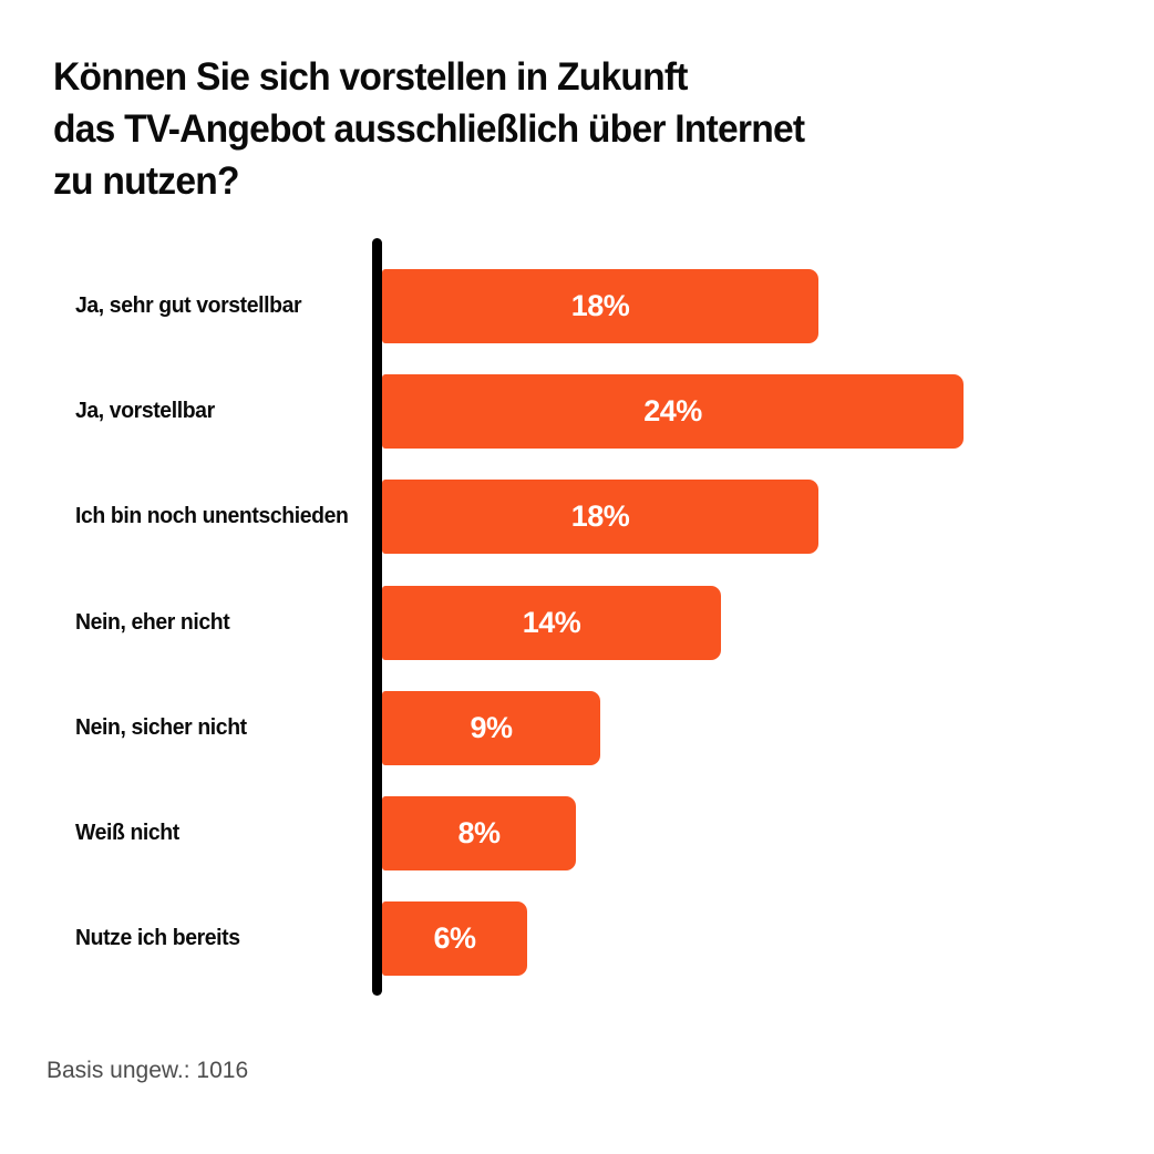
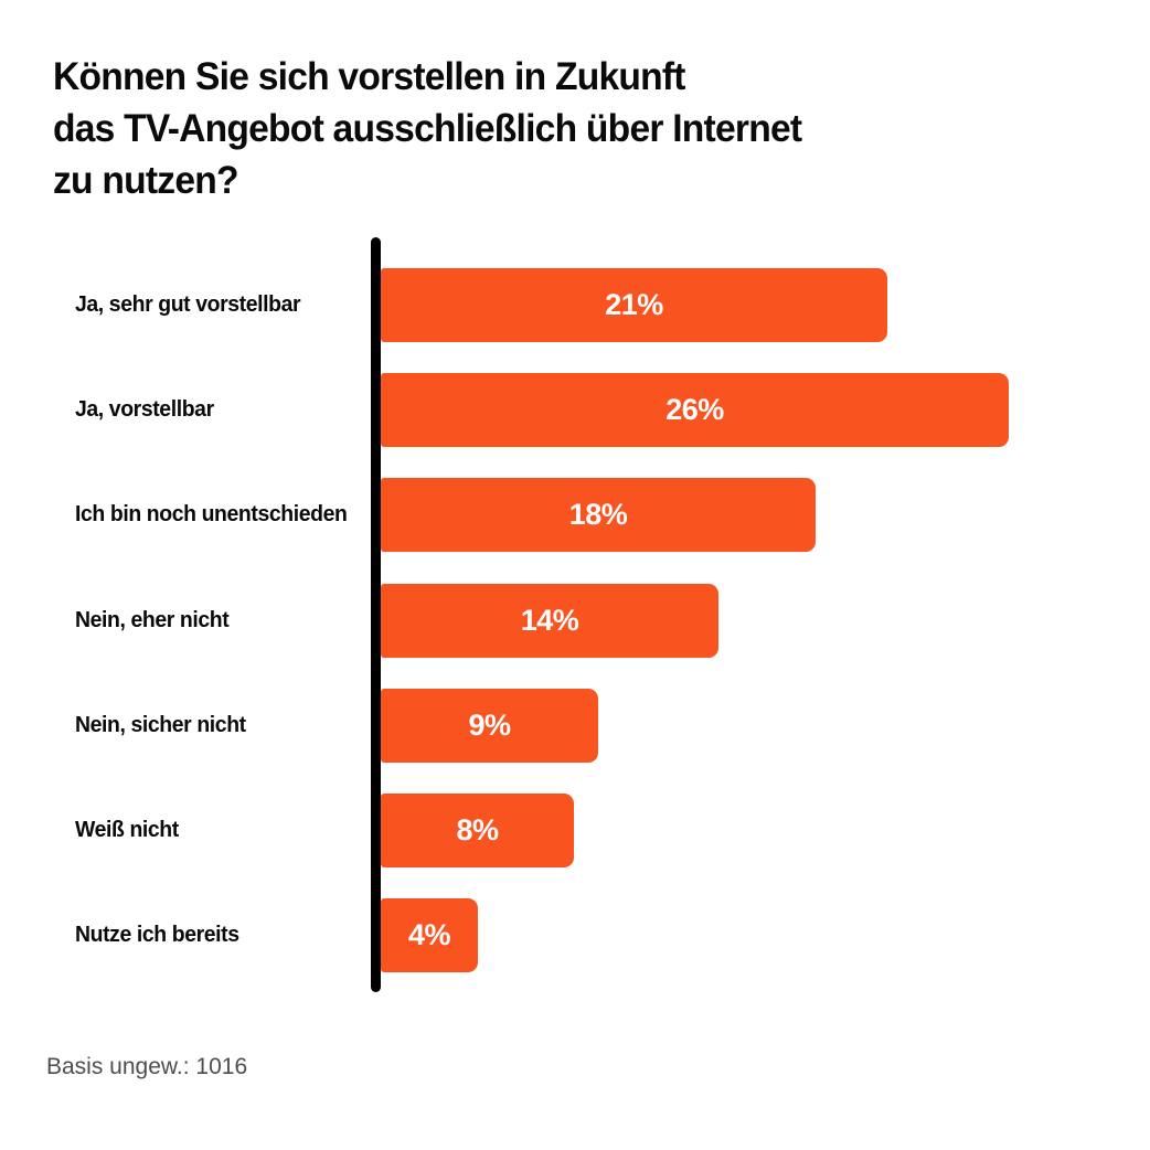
Ja, sehr gut vorstellbar: 18% -> 21%
Ja, vorstellbar: 24% -> 26%
Nutze ich bereits: 6% -> 4%
